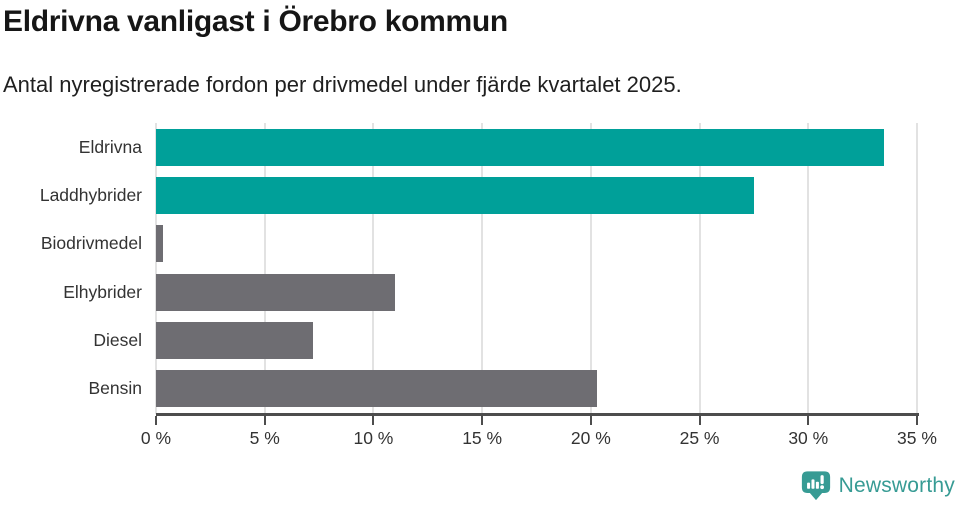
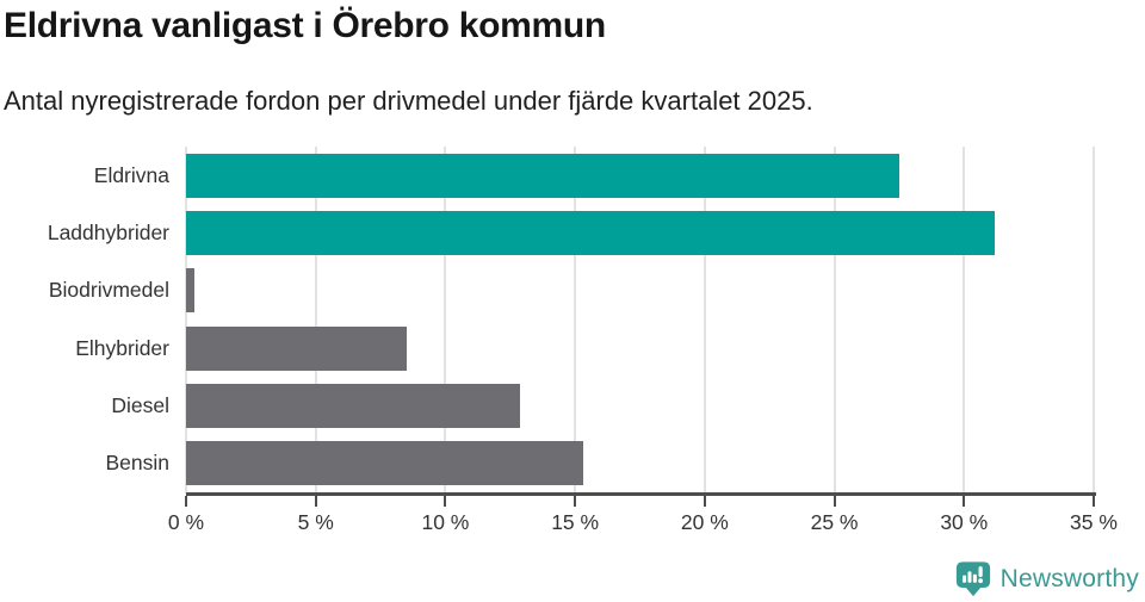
Eldrivna: 33.5% -> 27.5%
Laddhybrider: 27.5% -> 31.2%
Elhybrider: 11.0% -> 8.5%
Diesel: 7.2% -> 12.9%
Bensin: 20.3% -> 15.3%
